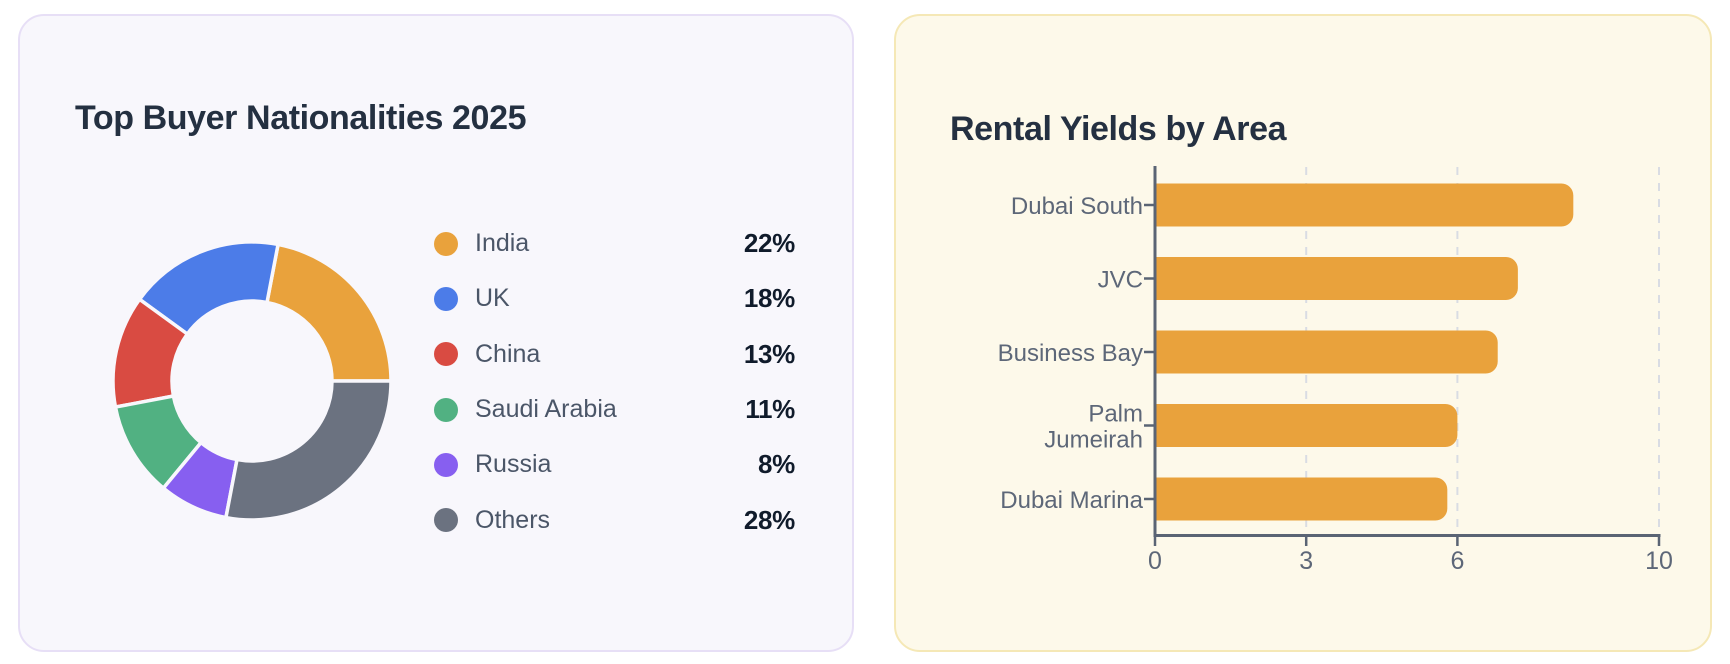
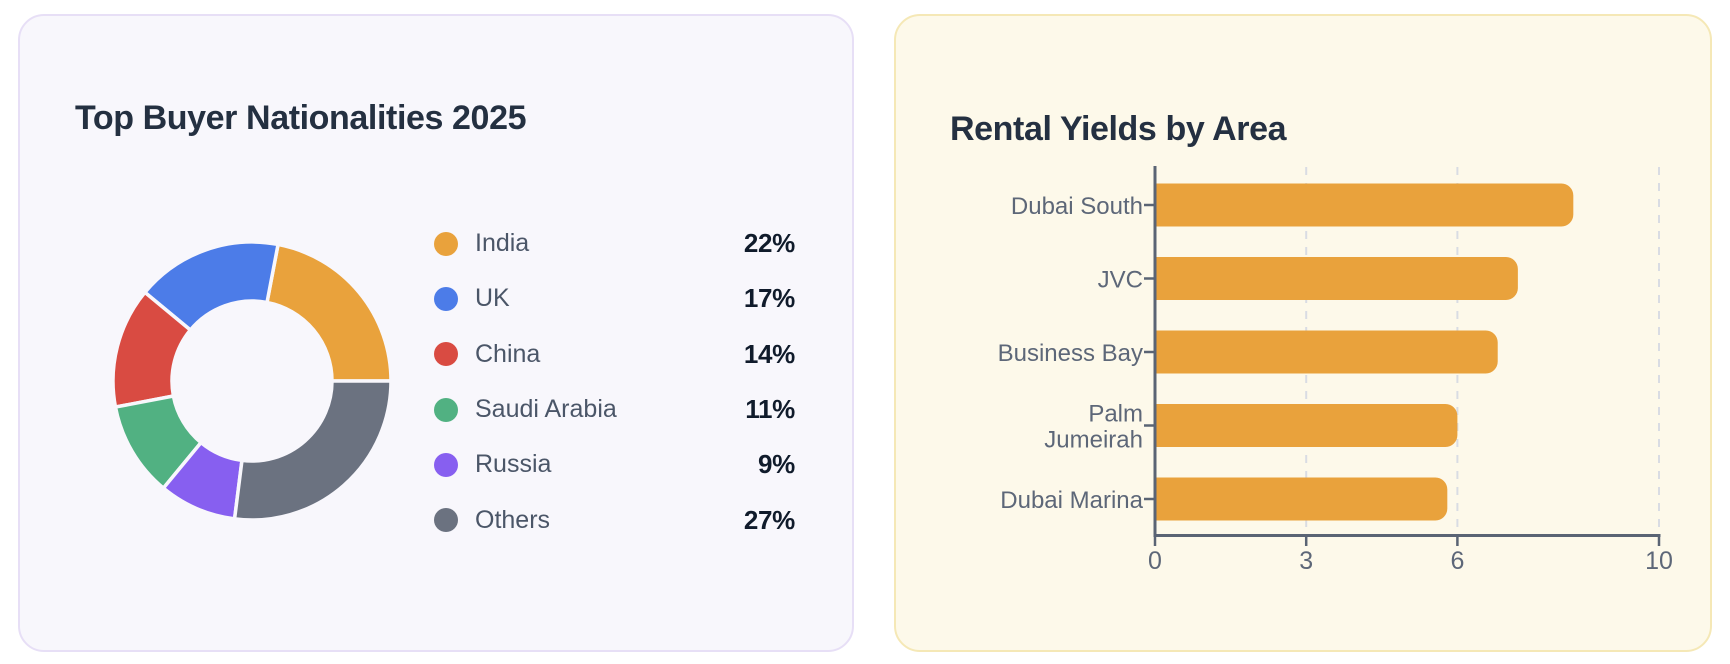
Top Buyer Nationalities 2025/UK: 18% -> 17%
Top Buyer Nationalities 2025/China: 13% -> 14%
Top Buyer Nationalities 2025/Russia: 8% -> 9%
Top Buyer Nationalities 2025/Others: 28% -> 27%
